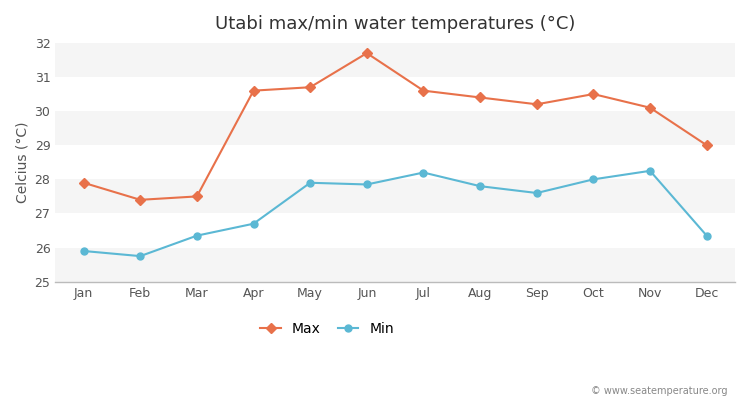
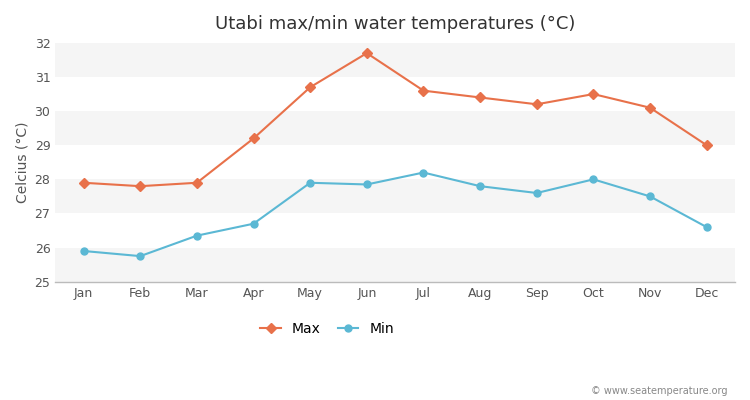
Max/Feb: 27.4 -> 27.8
Max/Mar: 27.5 -> 27.9
Max/Apr: 30.6 -> 29.2
Min/Nov: 28.25 -> 27.50
Min/Dec: 26.35 -> 26.60
